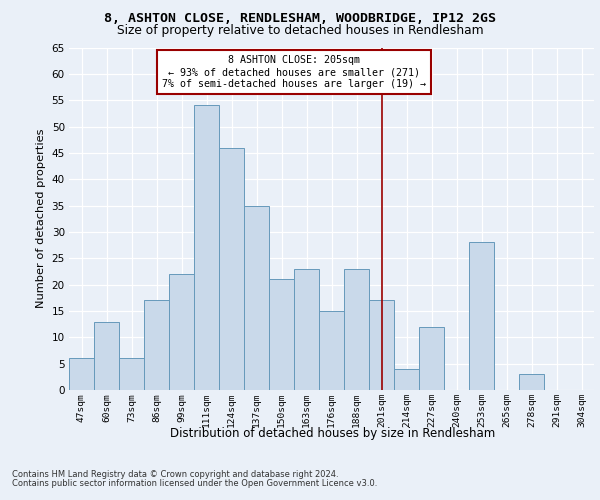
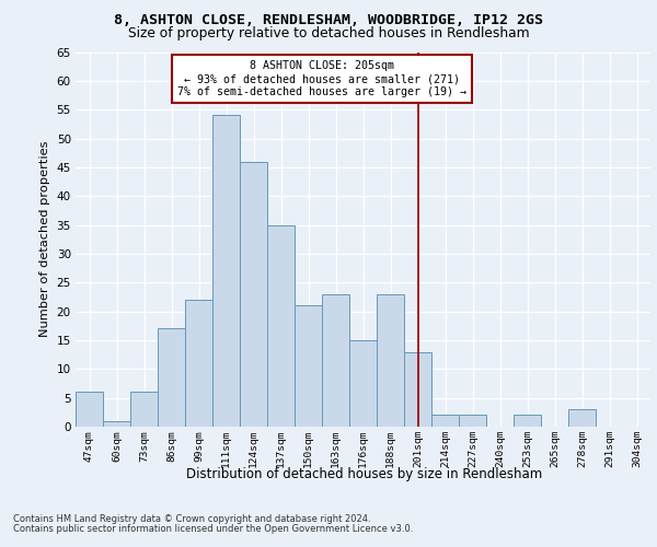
60sqm: 13 -> 1
201sqm: 17 -> 13
214sqm: 4 -> 2
227sqm: 12 -> 2
253sqm: 28 -> 2
